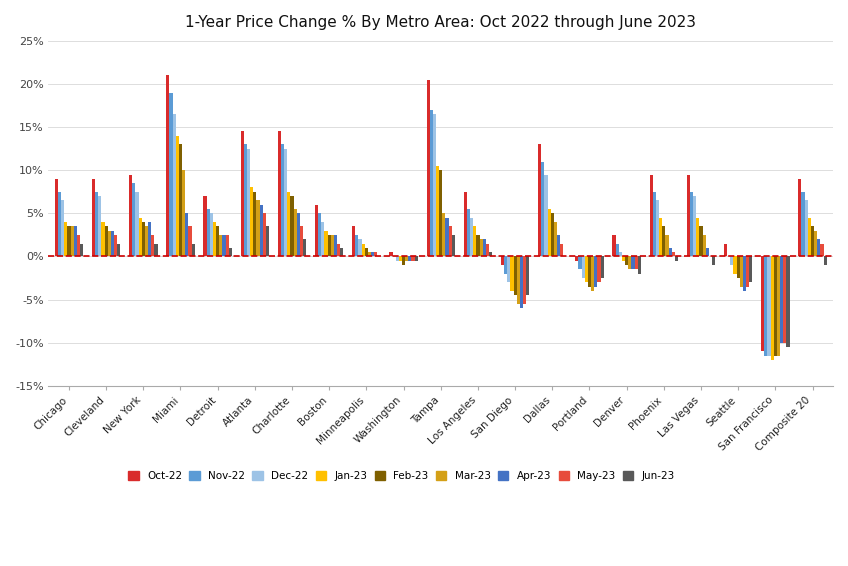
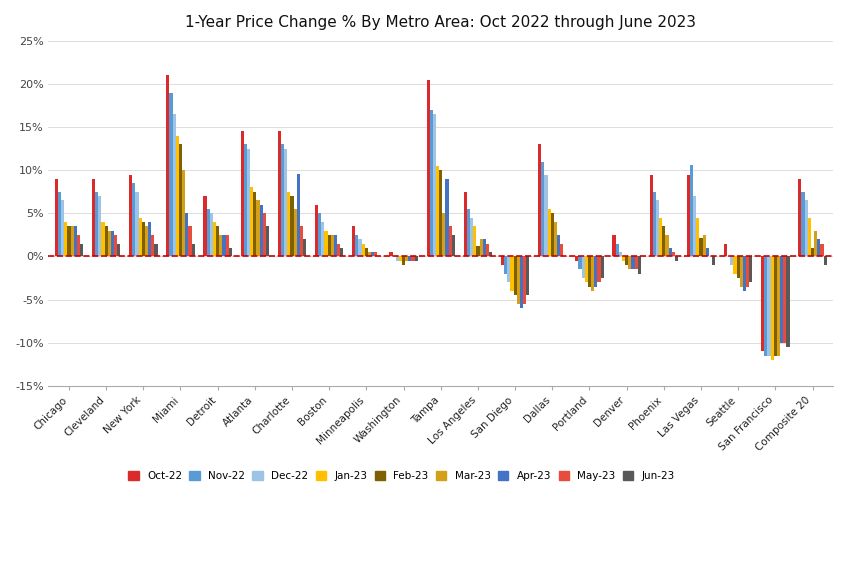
Apr-23/Charlotte: 5.0% -> 9.6%
Apr-23/Tampa: 4.5% -> 9.0%
Feb-23/Los Angeles: 2.5% -> 1.2%
Nov-22/Las Vegas: 7.5% -> 10.6%
Feb-23/Las Vegas: 3.5% -> 2.2%
Feb-23/Composite 20: 3.5% -> 1.0%
